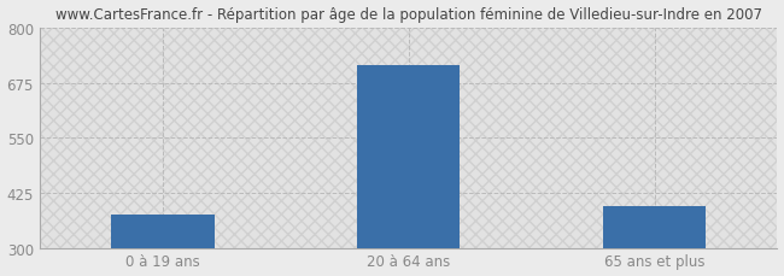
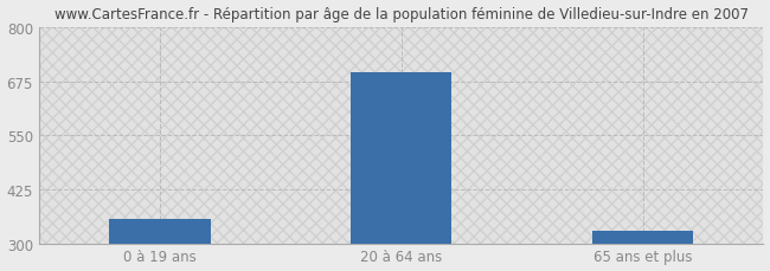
0 à 19 ans: 375 -> 355
20 à 64 ans: 715 -> 697
65 ans et plus: 395 -> 330
